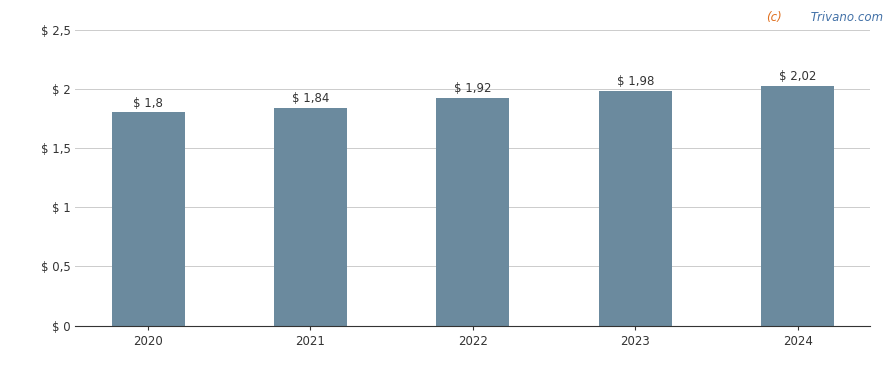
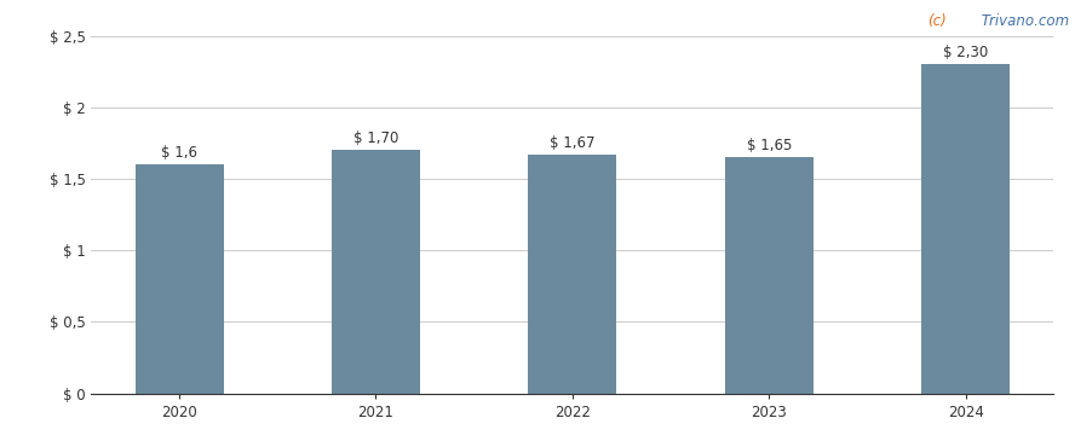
2020: 1,8 -> 1,6
2021: 1,84 -> 1,70
2022: 1,92 -> 1,67
2023: 1,98 -> 1,65
2024: 2,02 -> 2,30
